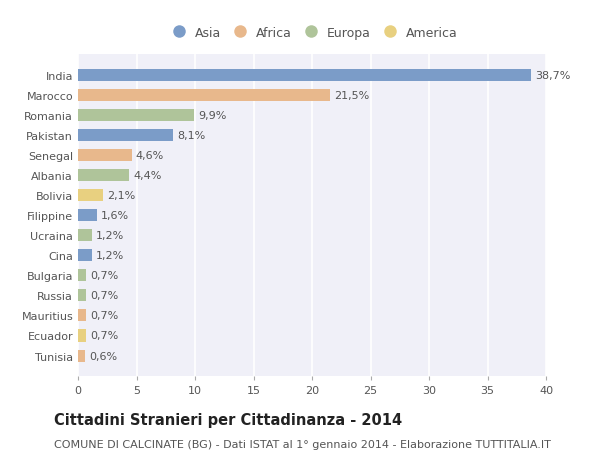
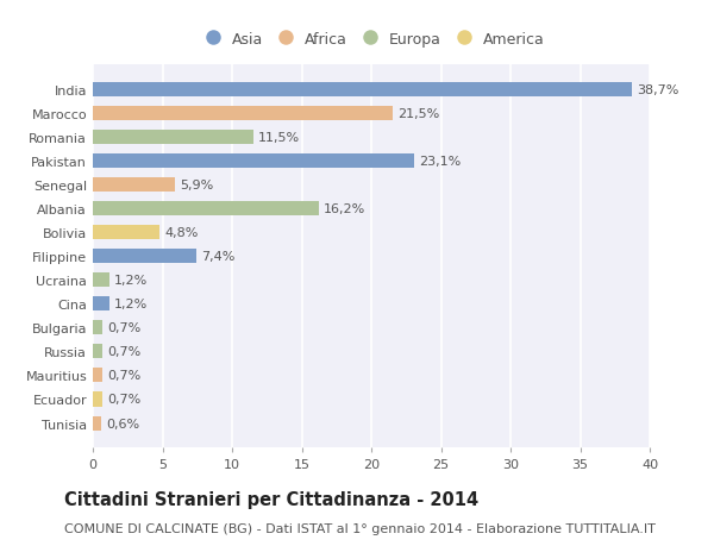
Romania: 9,9% -> 11,5%
Pakistan: 8,1% -> 23,1%
Senegal: 4,6% -> 5,9%
Albania: 4,4% -> 16,2%
Bolivia: 2,1% -> 4,8%
Filippine: 1,6% -> 7,4%
